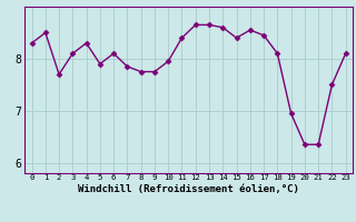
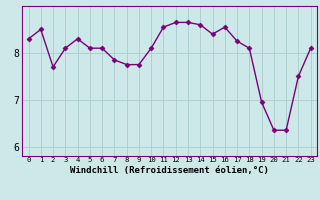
5: 7.90 -> 8.10
10: 7.95 -> 8.10
11: 8.40 -> 8.55
17: 8.45 -> 8.25
